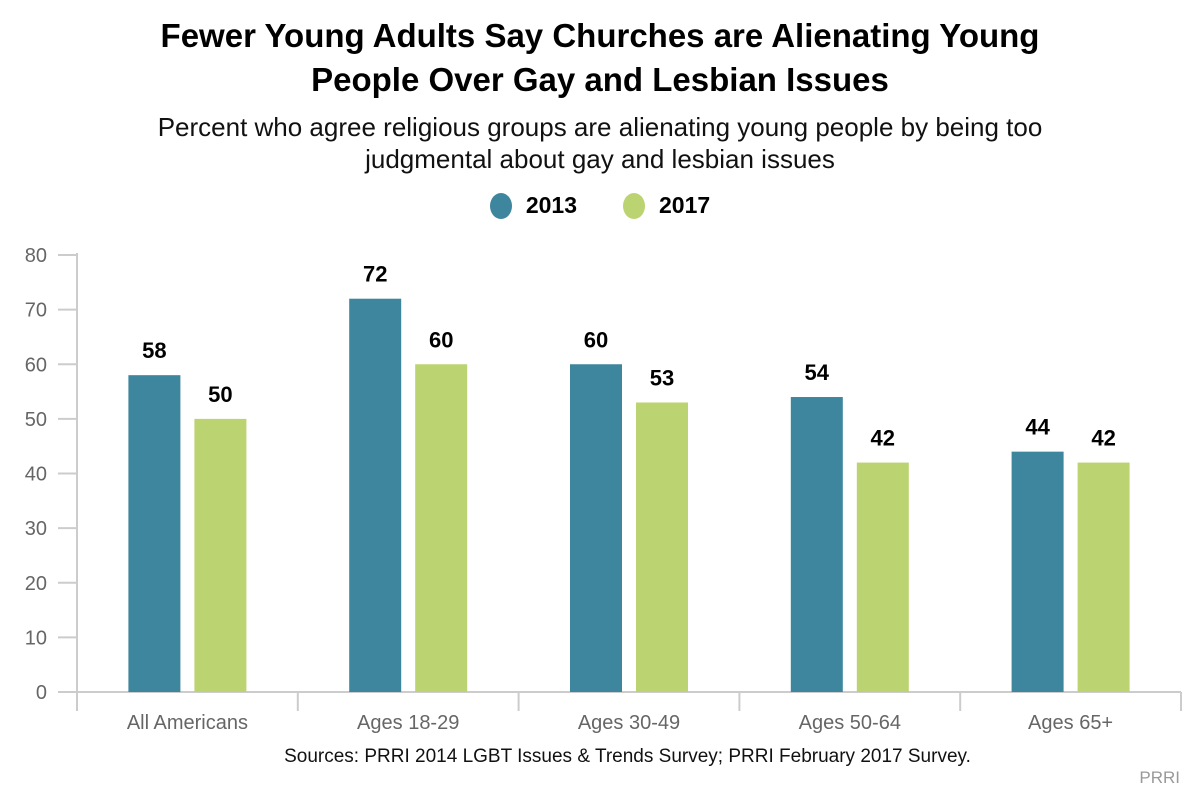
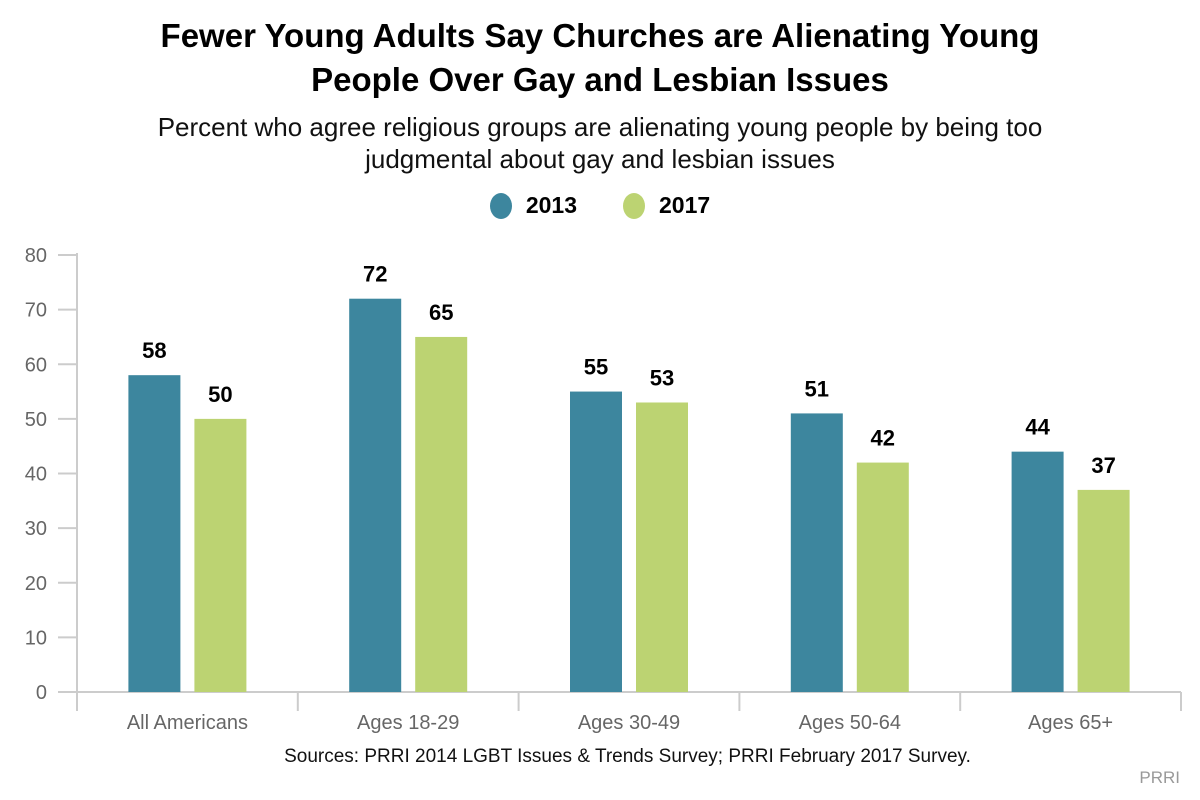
2017/Ages 18-29: 60 -> 65
2013/Ages 30-49: 60 -> 55
2013/Ages 50-64: 54 -> 51
2017/Ages 65+: 42 -> 37
